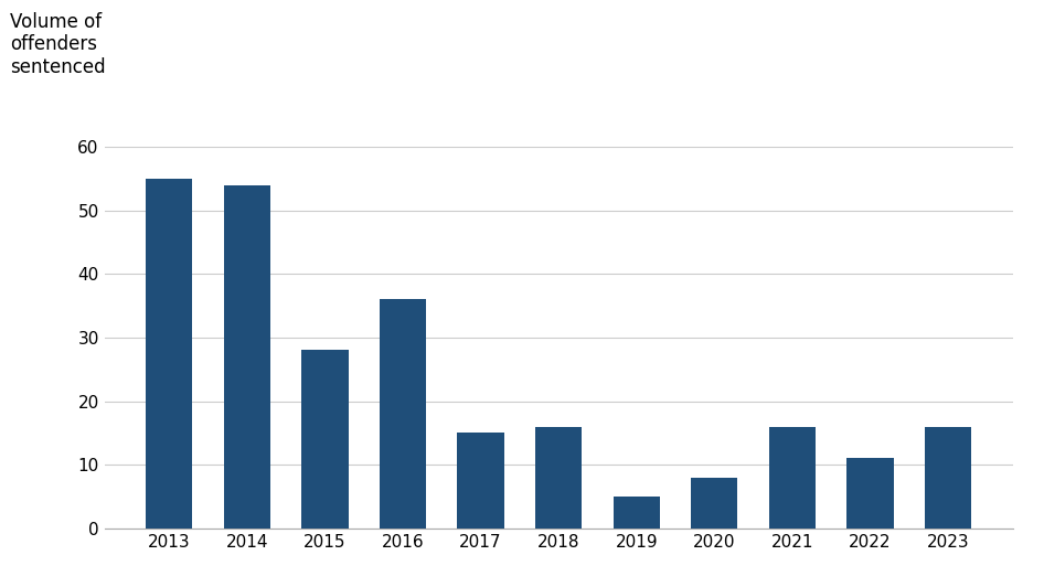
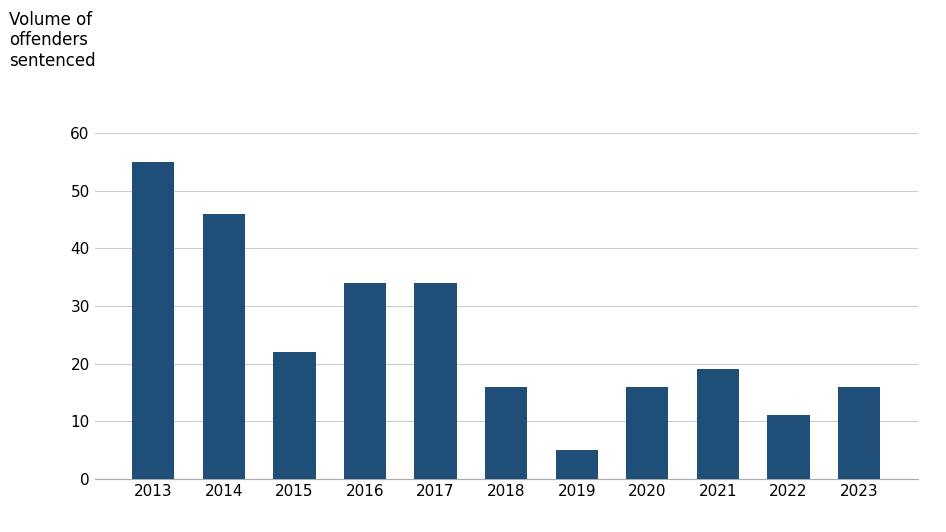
2014: 54 -> 46
2015: 28 -> 22
2016: 36 -> 34
2017: 15 -> 34
2020: 8 -> 16
2021: 16 -> 19
